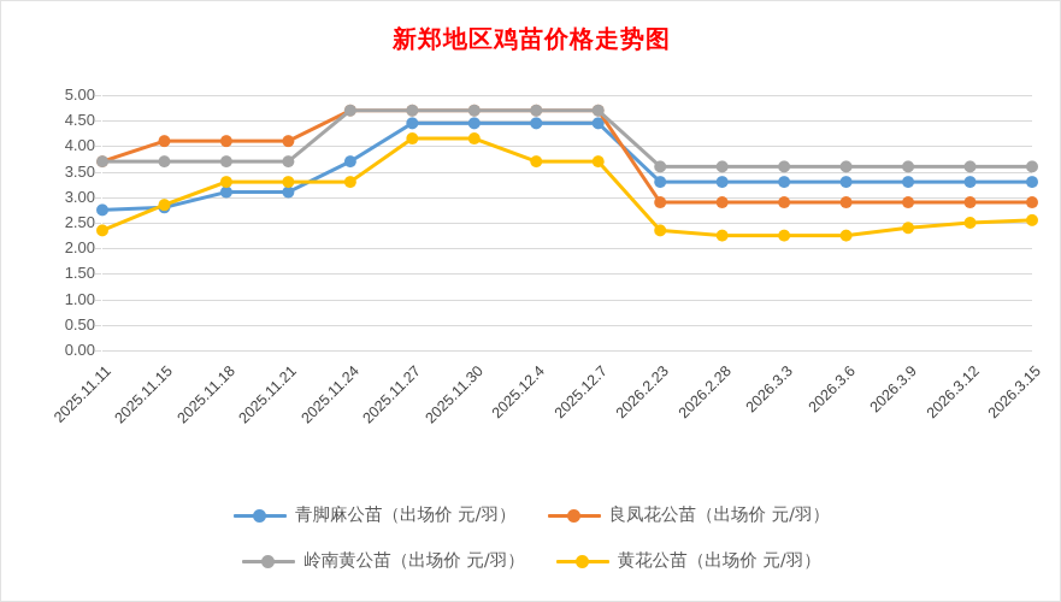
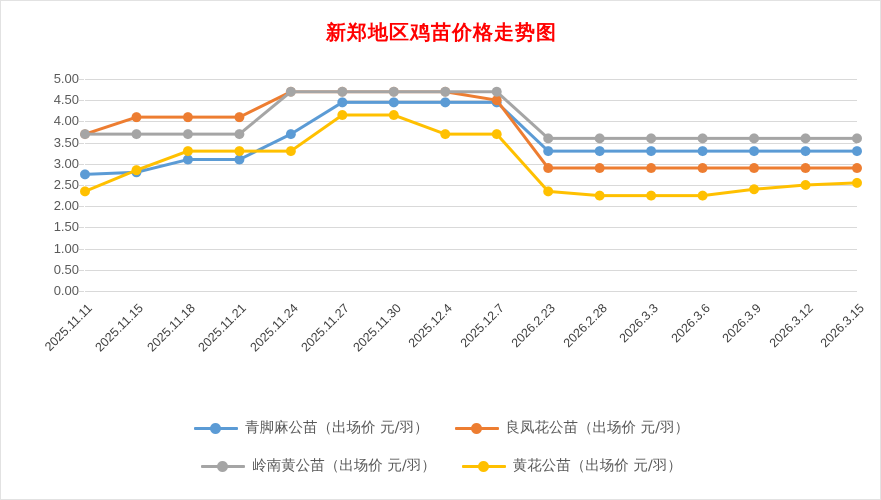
良凤花公苗（出场价 元/羽）/2025.12.7: 4.7 -> 4.5
